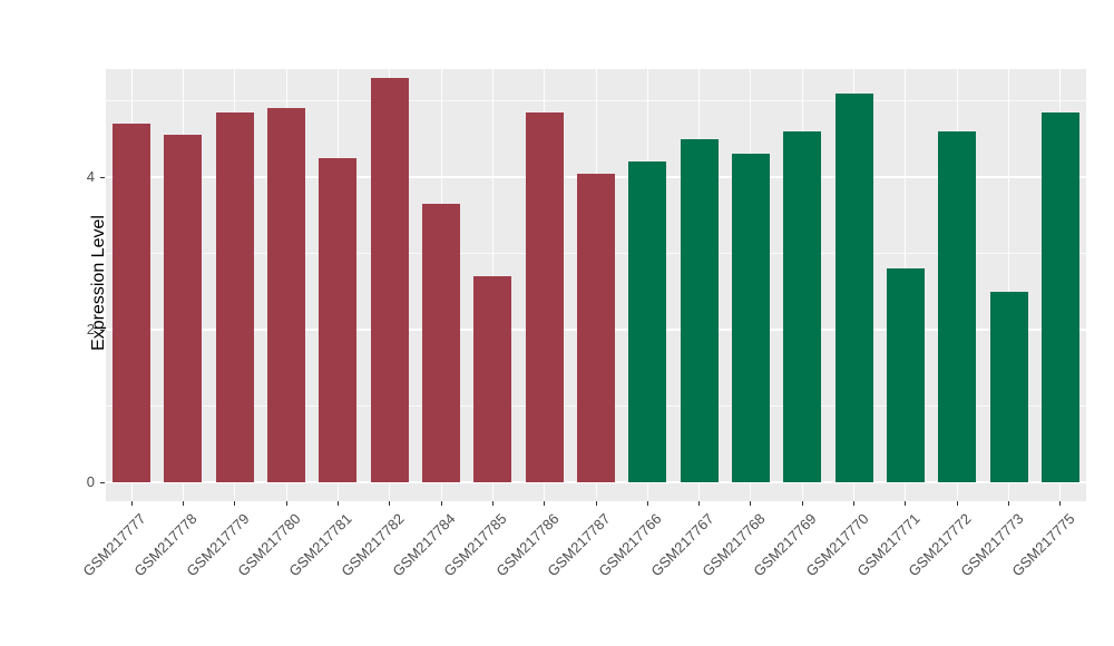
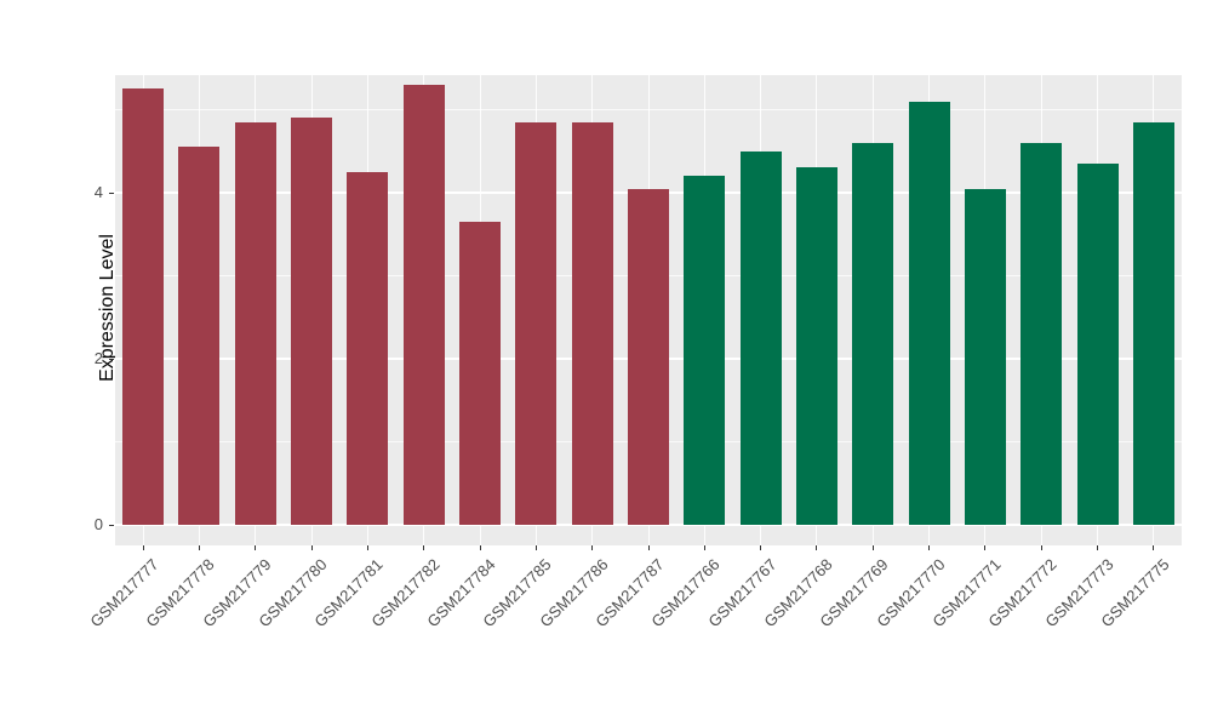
GSM217777: 4.7 -> 5.2
GSM217785: 2.7 -> 4.8
GSM217771: 2.8 -> 4.0
GSM217773: 2.5 -> 4.3
